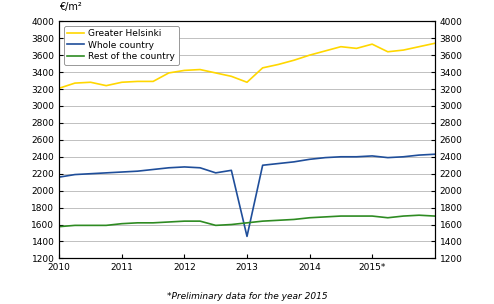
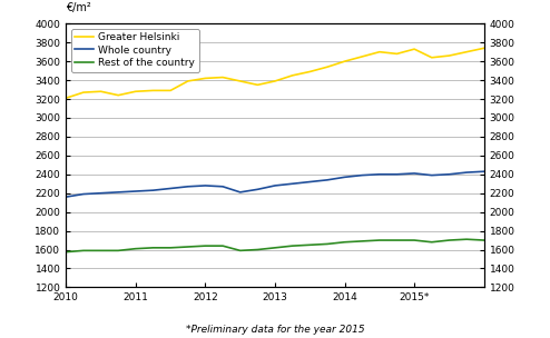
Greater Helsinki/2013: 3280 -> 3390
Whole country/2013: 1460 -> 2280
